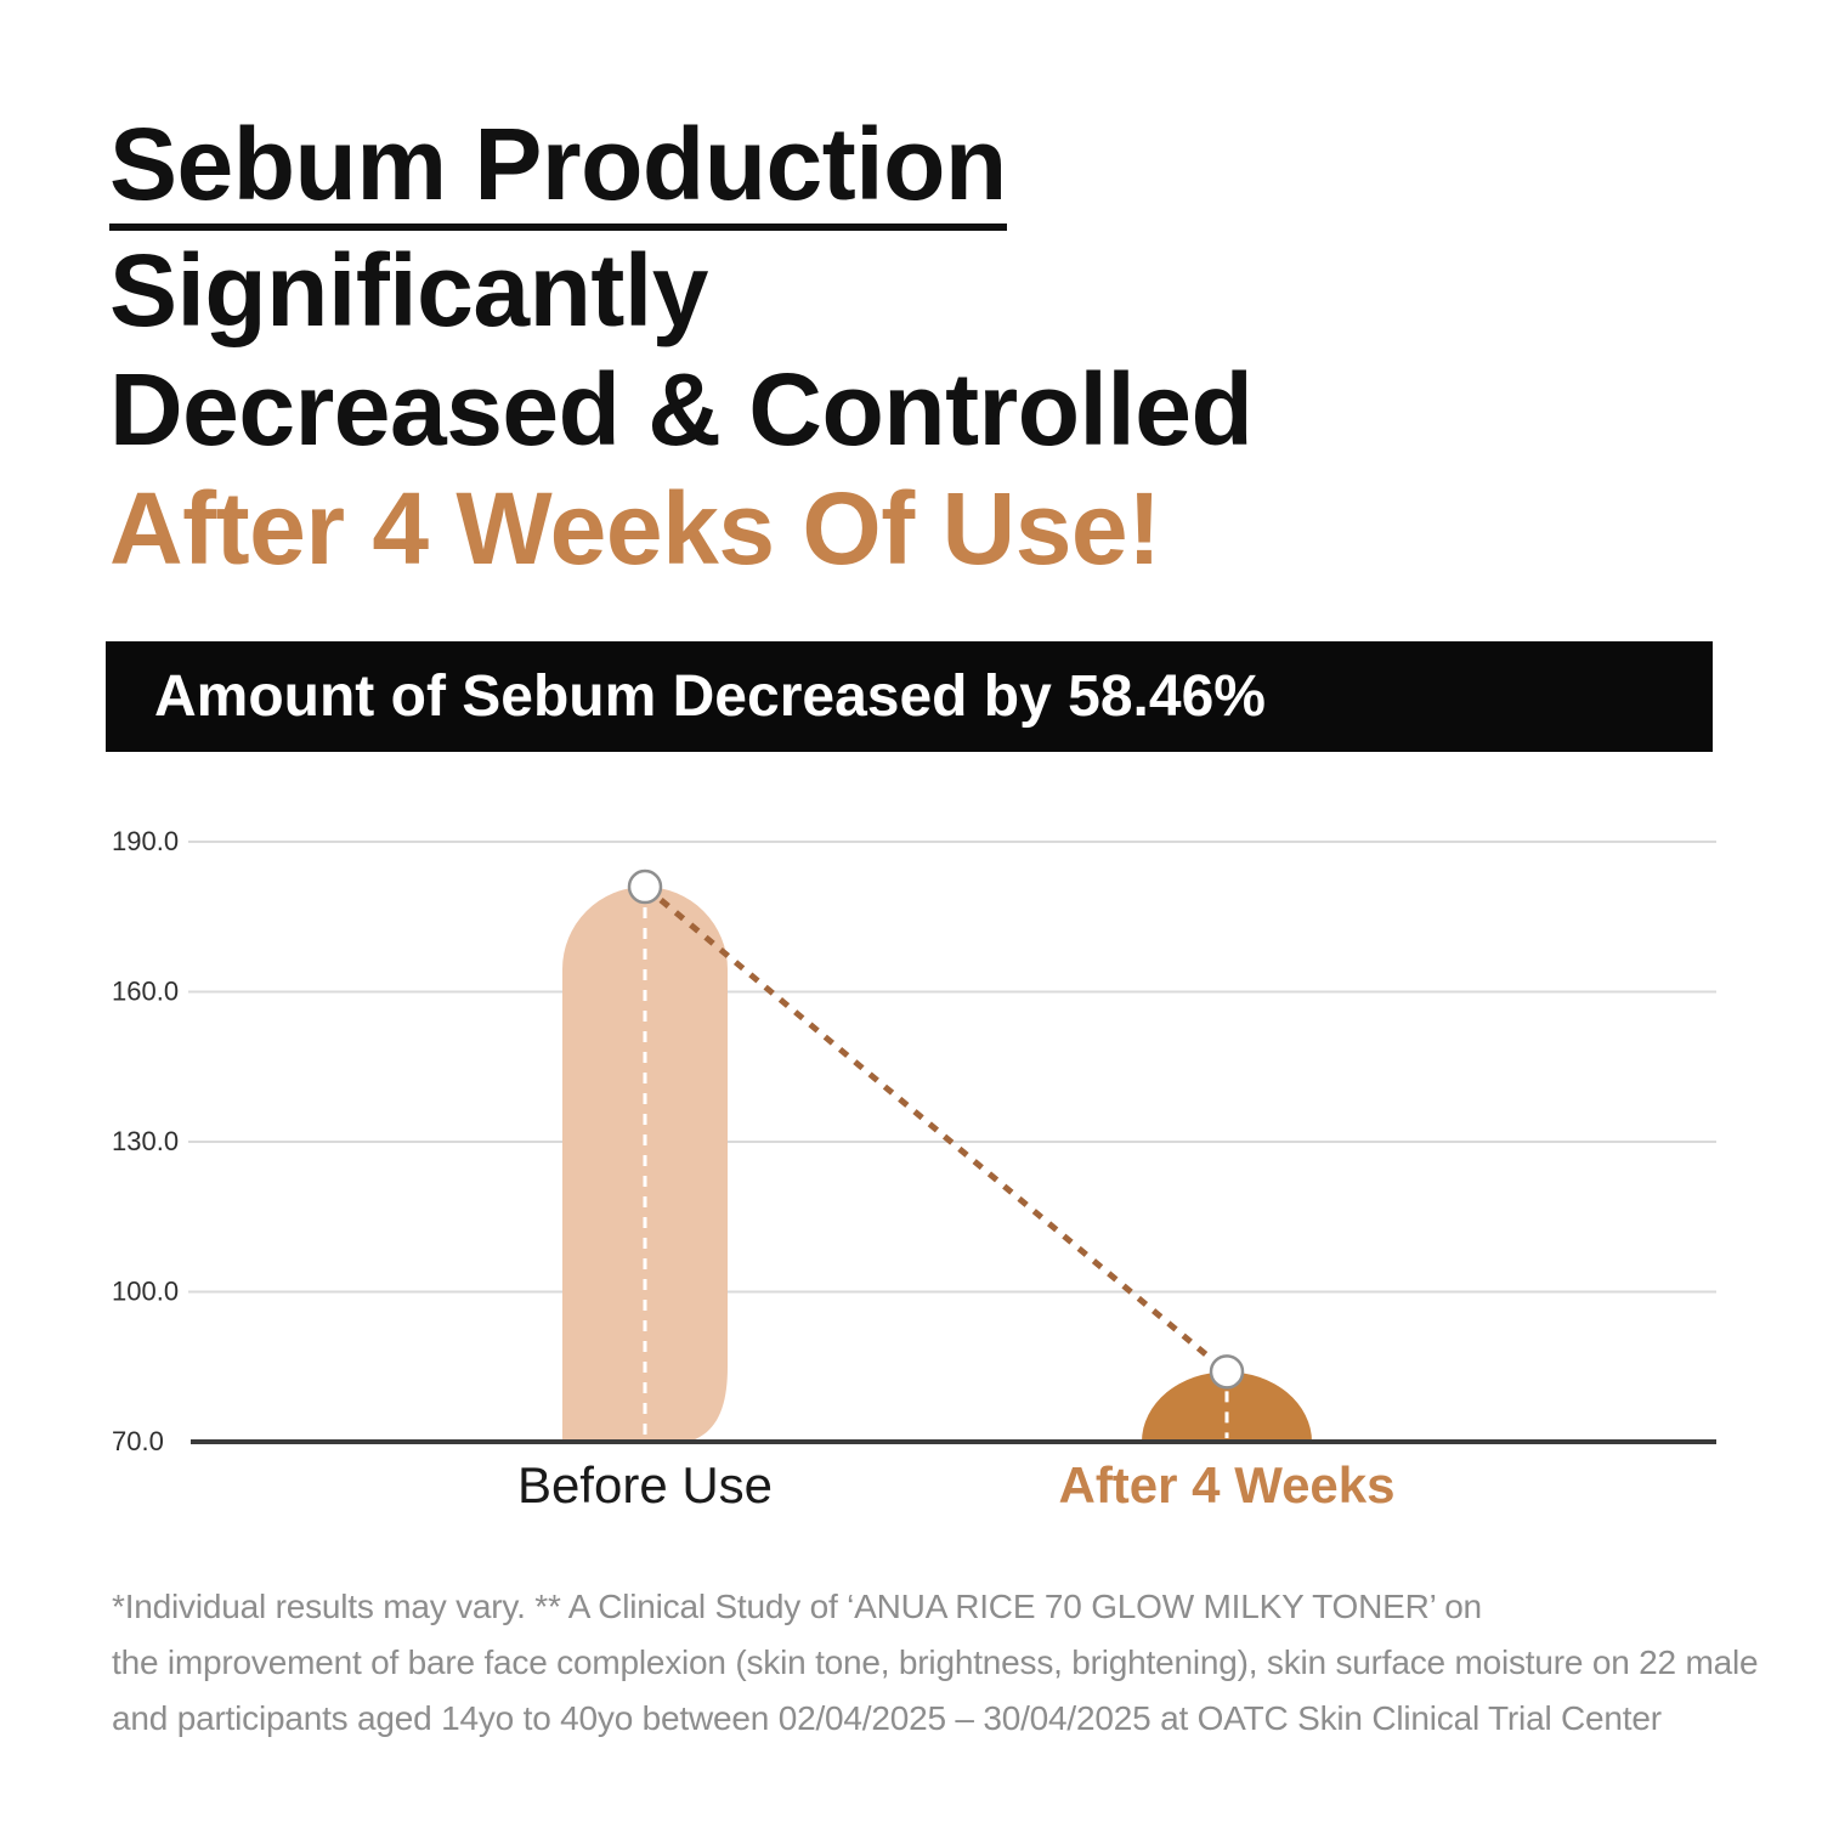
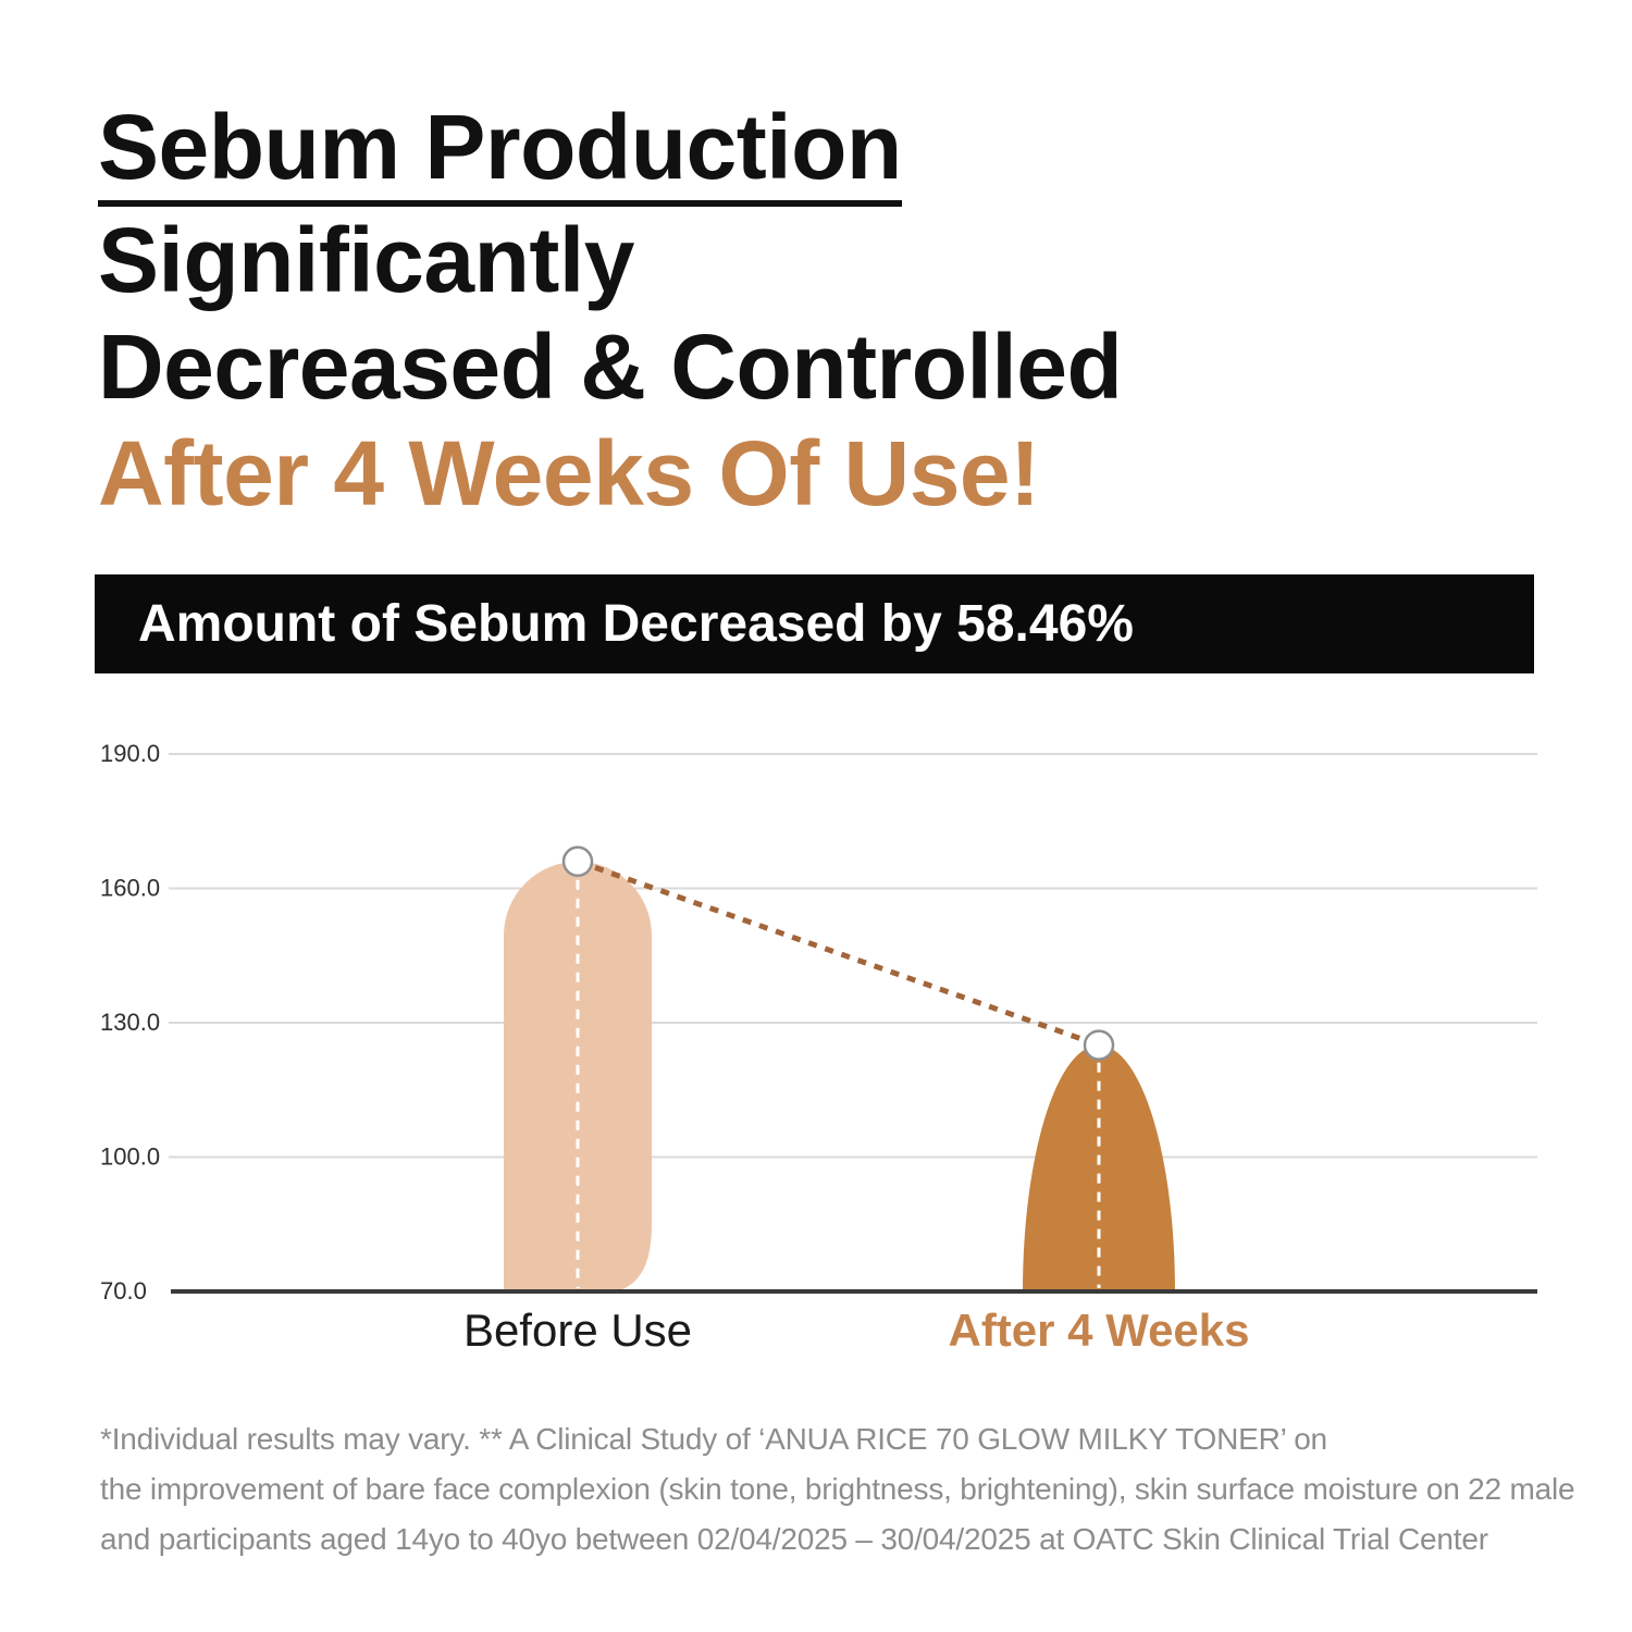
Before Use: 181 -> 166
After 4 Weeks: 84 -> 125
